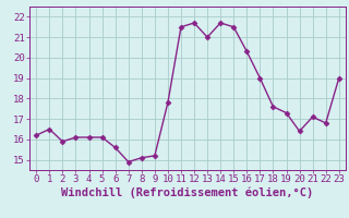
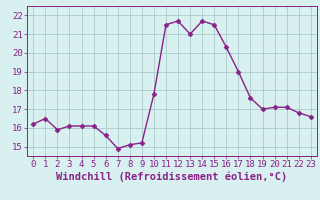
19: 17.3 -> 17.0
20: 16.4 -> 17.1
23: 19.0 -> 16.6
